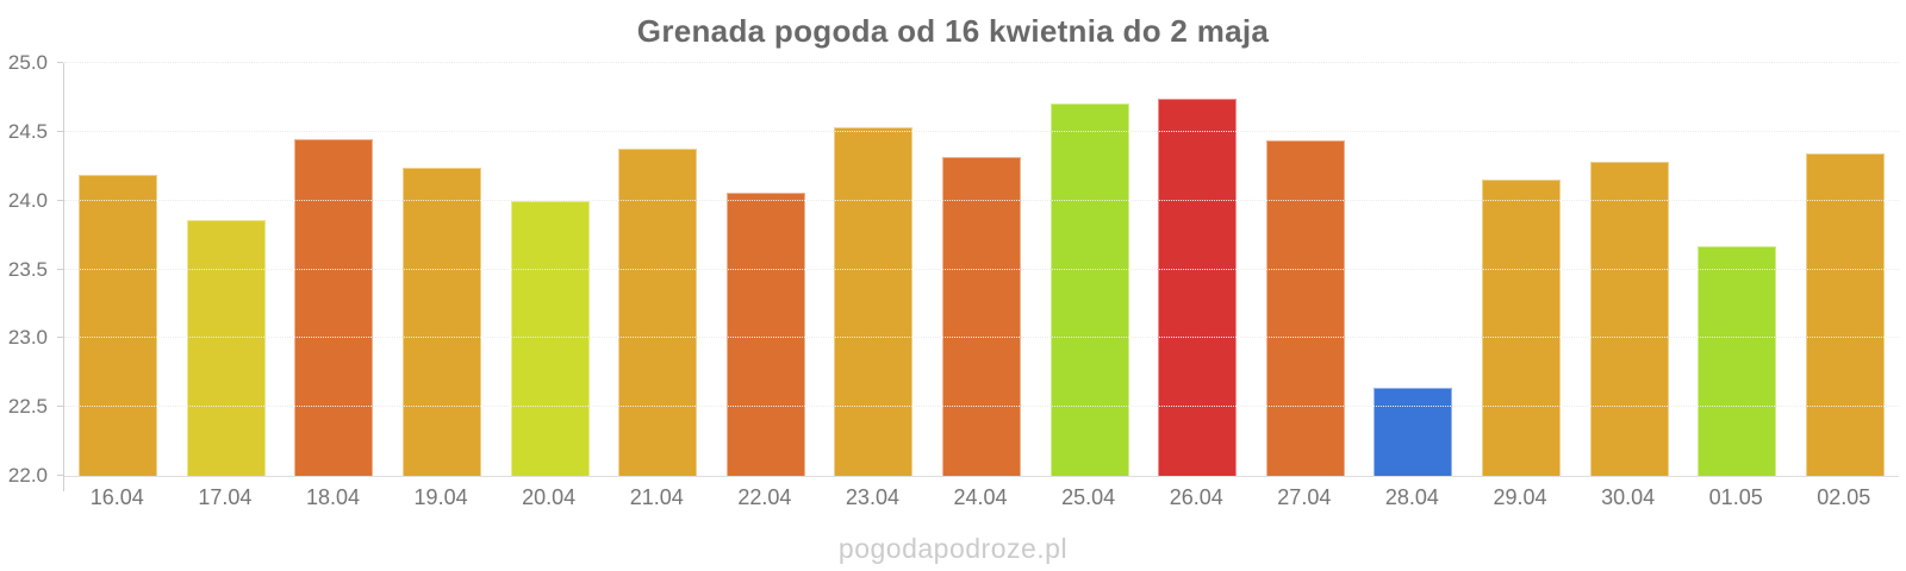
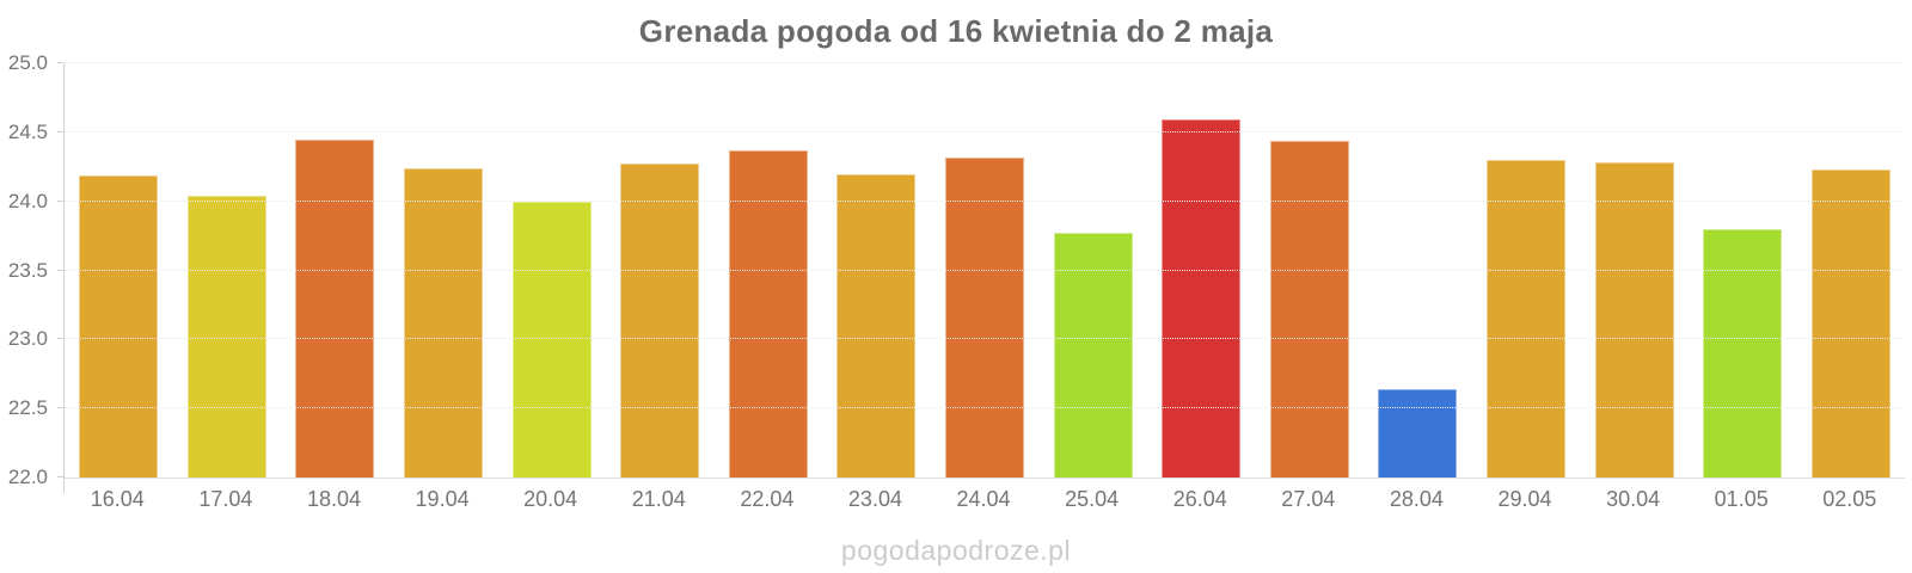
17.04: 23.86 -> 24.04
21.04: 24.38 -> 24.27
22.04: 24.06 -> 24.37
23.04: 24.53 -> 24.20
25.04: 24.71 -> 23.77
26.04: 24.74 -> 24.59
29.04: 24.15 -> 24.30
01.05: 23.67 -> 23.80
02.05: 24.34 -> 24.23
